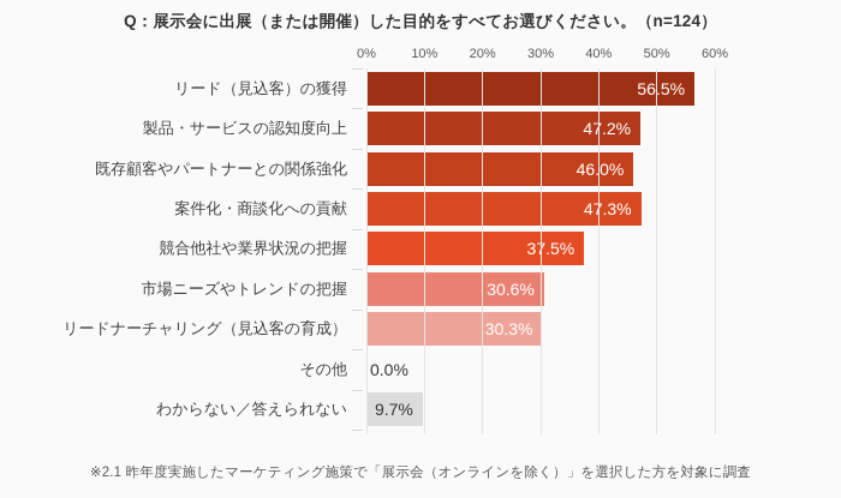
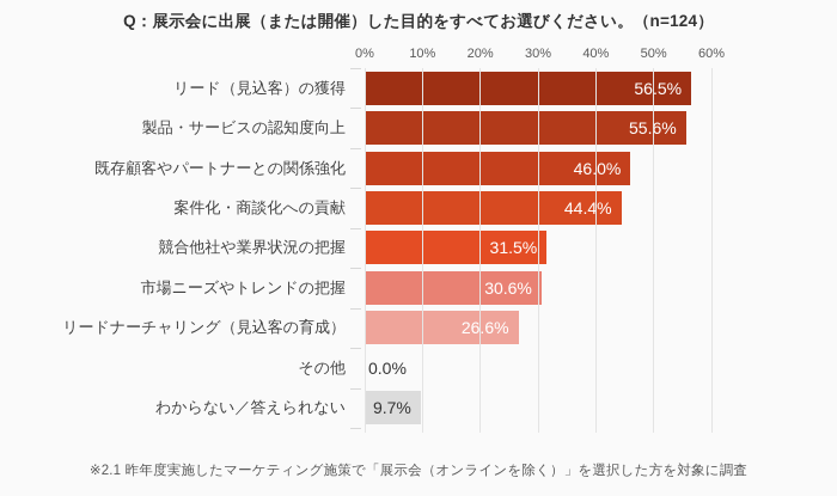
製品・サービスの認知度向上: 47.2% -> 55.6%
案件化・商談化への貢献: 47.3% -> 44.4%
競合他社や業界状況の把握: 37.5% -> 31.5%
リードナーチャリング（見込客の育成）: 30.3% -> 26.6%
